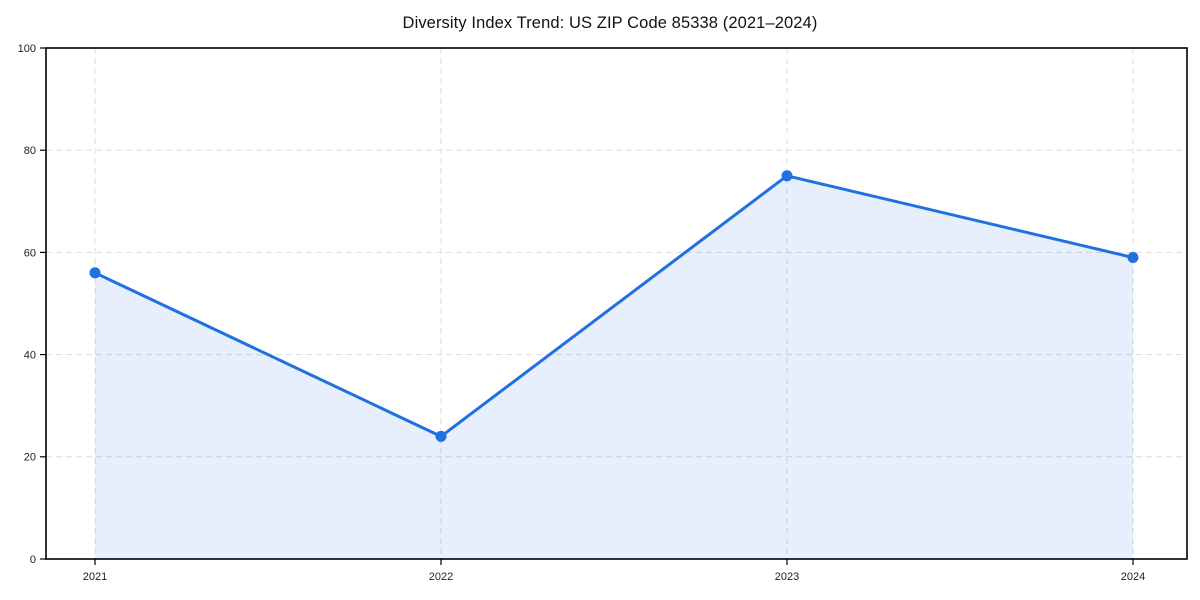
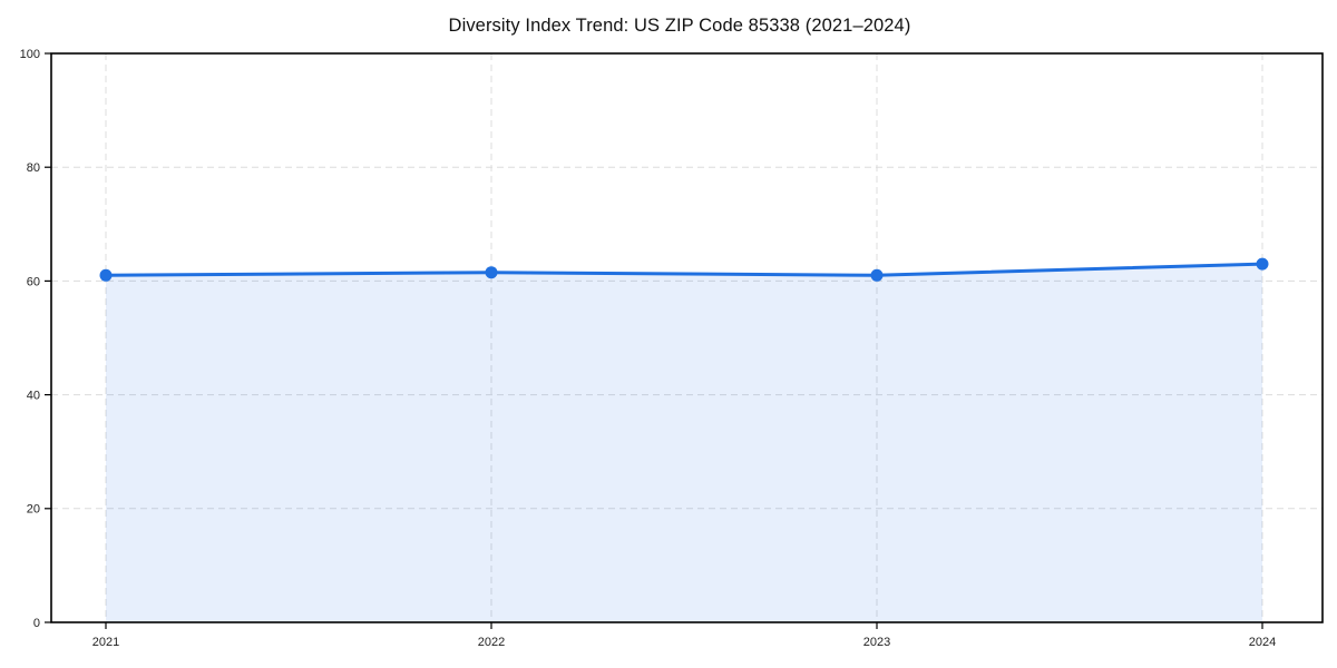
2021: 56 -> 61
2022: 24 -> 62
2023: 75 -> 61
2024: 59 -> 63
